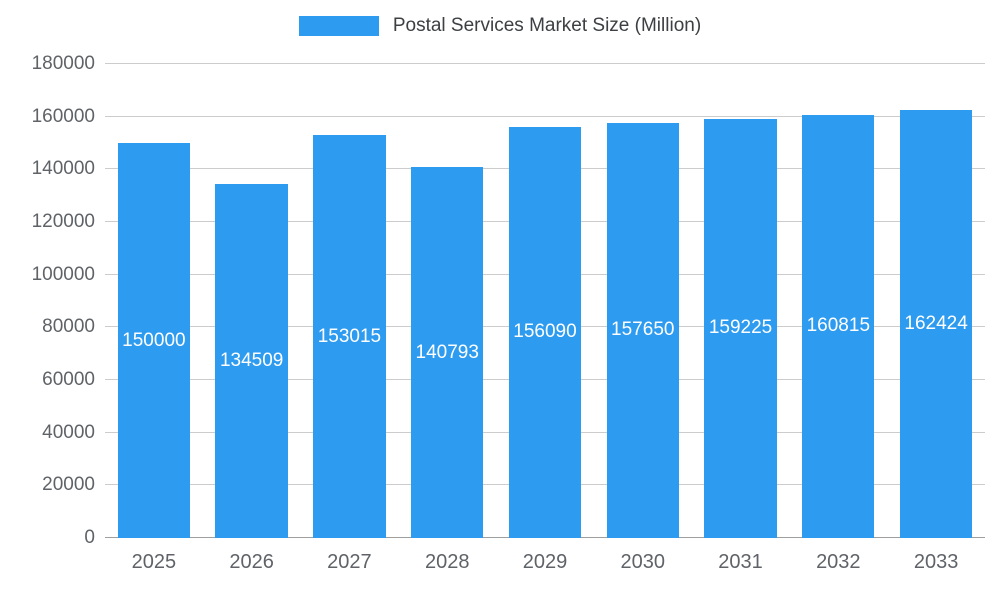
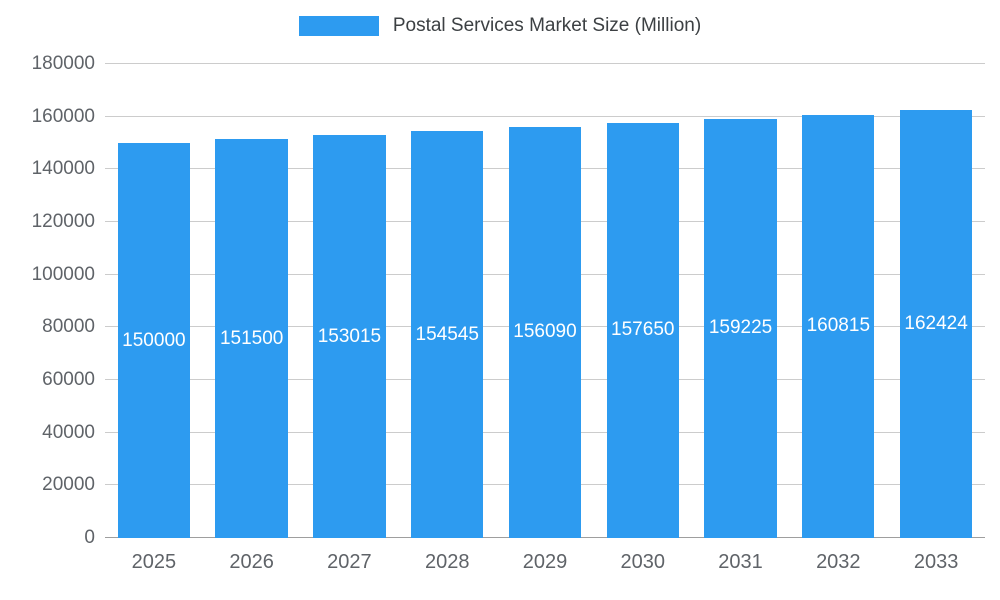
2026: 134509 -> 151500
2028: 140793 -> 154545
